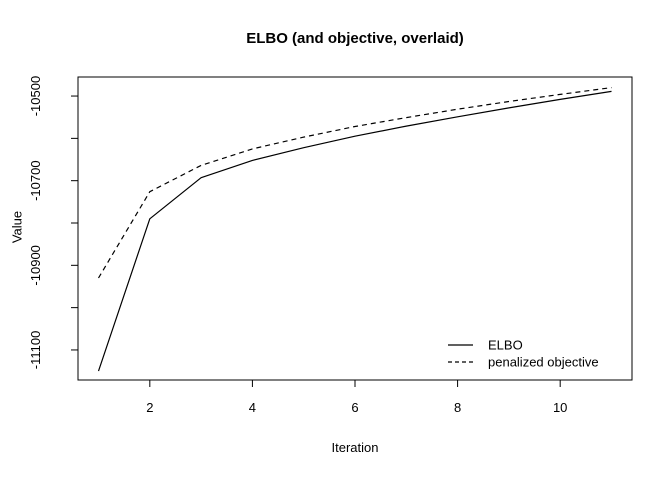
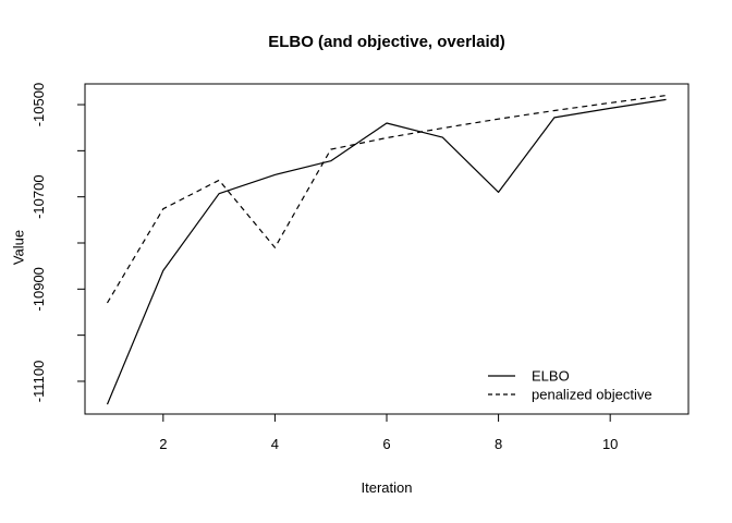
ELBO/2: -10790 -> -10860
penalized objective/4: -10620 -> -10810
ELBO/6: -10600 -> -10540
ELBO/8: -10550 -> -10690
